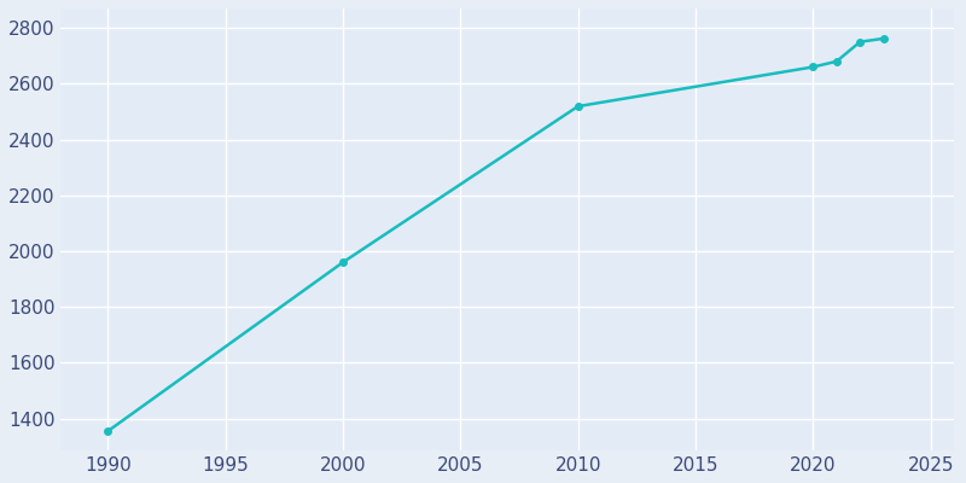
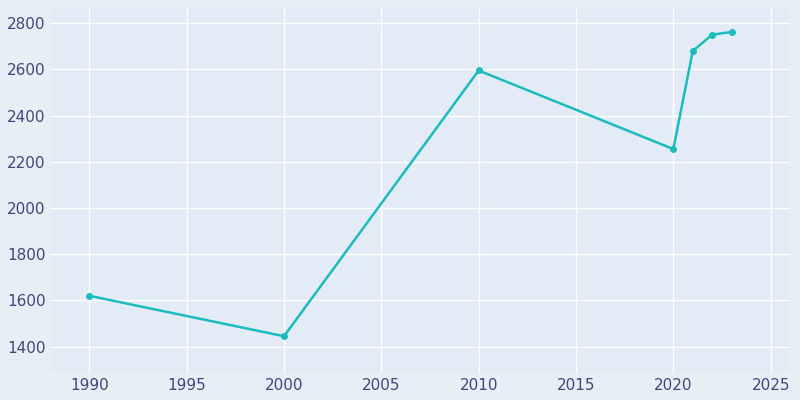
1990: 1355 -> 1620
2000: 1960 -> 1445
2010: 2519 -> 2595
2020: 2660 -> 2255
